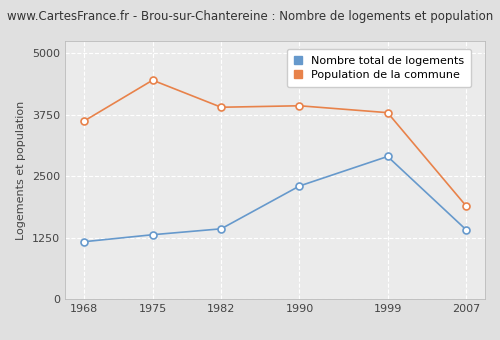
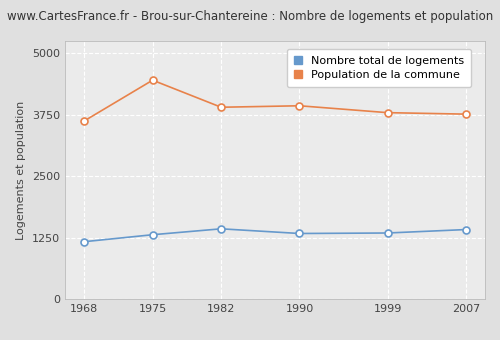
Nombre total de logements/1990: 2300 -> 1340
Nombre total de logements/1999: 2900 -> 1340
Population de la commune/2007: 1900 -> 3760
